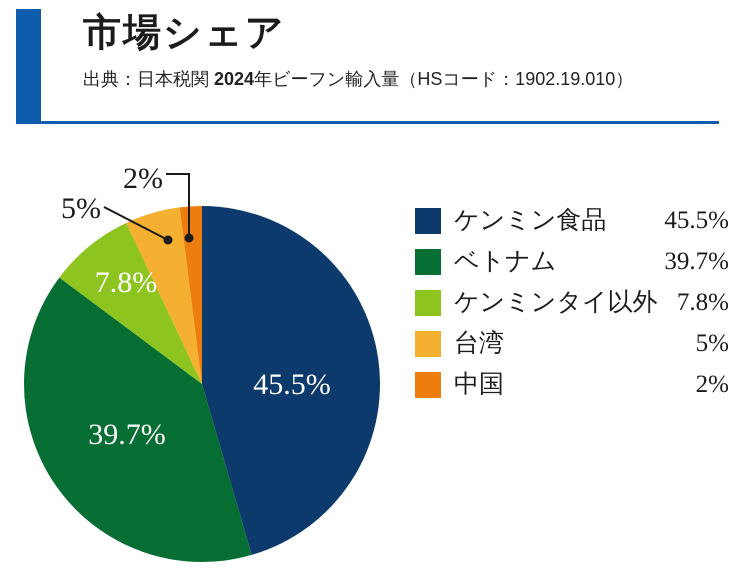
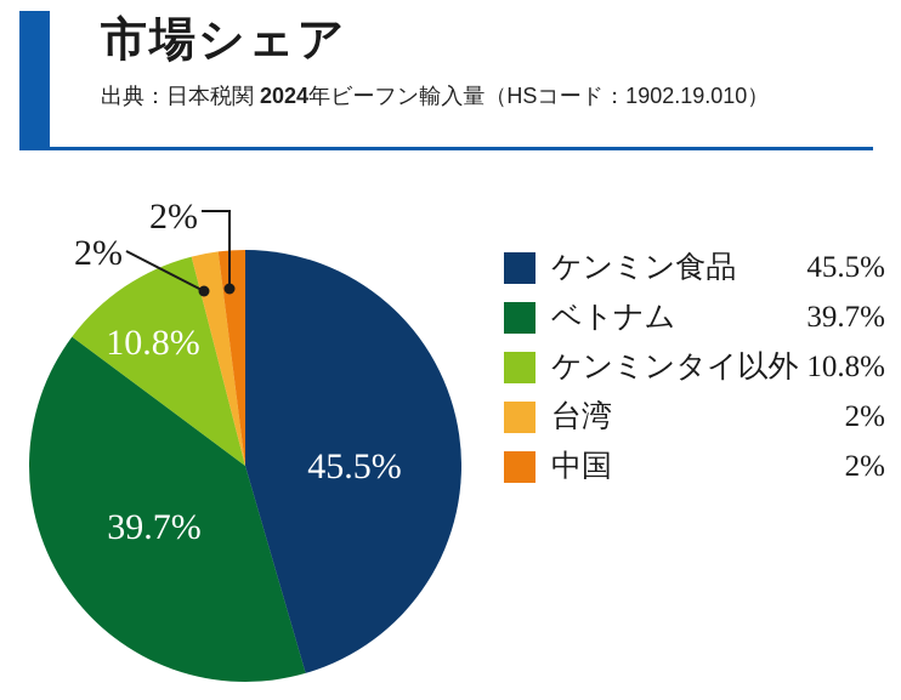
ケンミンタイ以外: 7.8% -> 10.8%
台湾: 5% -> 2%
